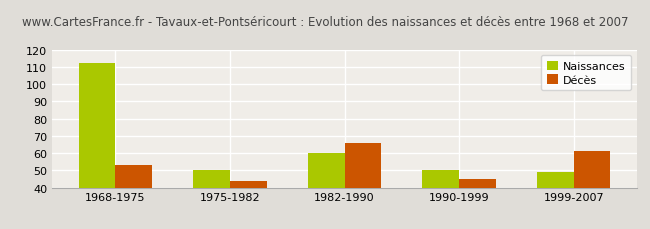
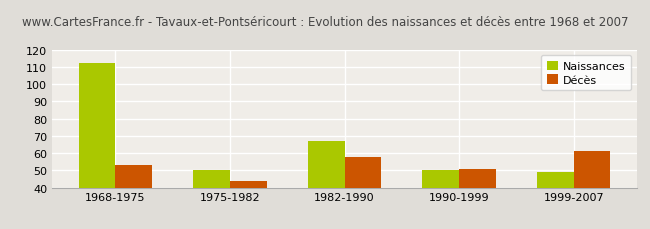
Naissances/1982-1990: 60 -> 67
Décès/1982-1990: 66 -> 58
Décès/1990-1999: 45 -> 51
